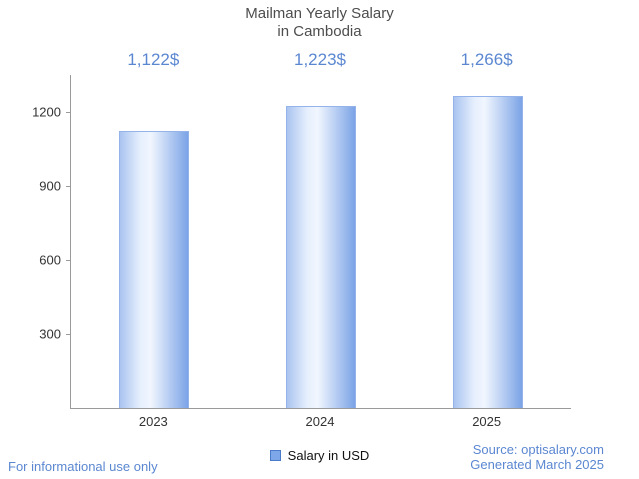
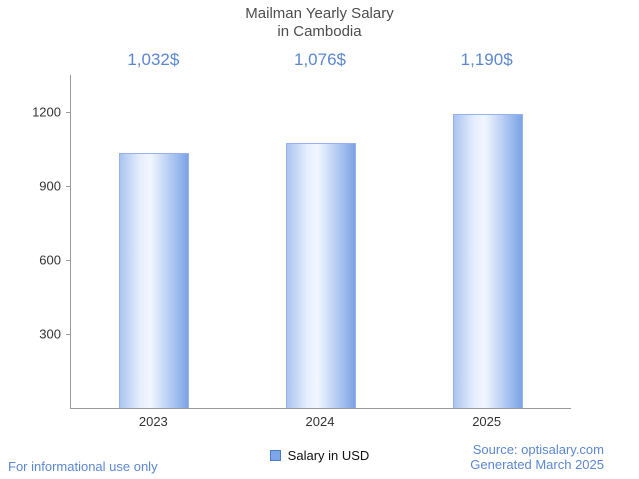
2023: 1,122 -> 1,032
2024: 1,223 -> 1,076
2025: 1,266 -> 1,190
